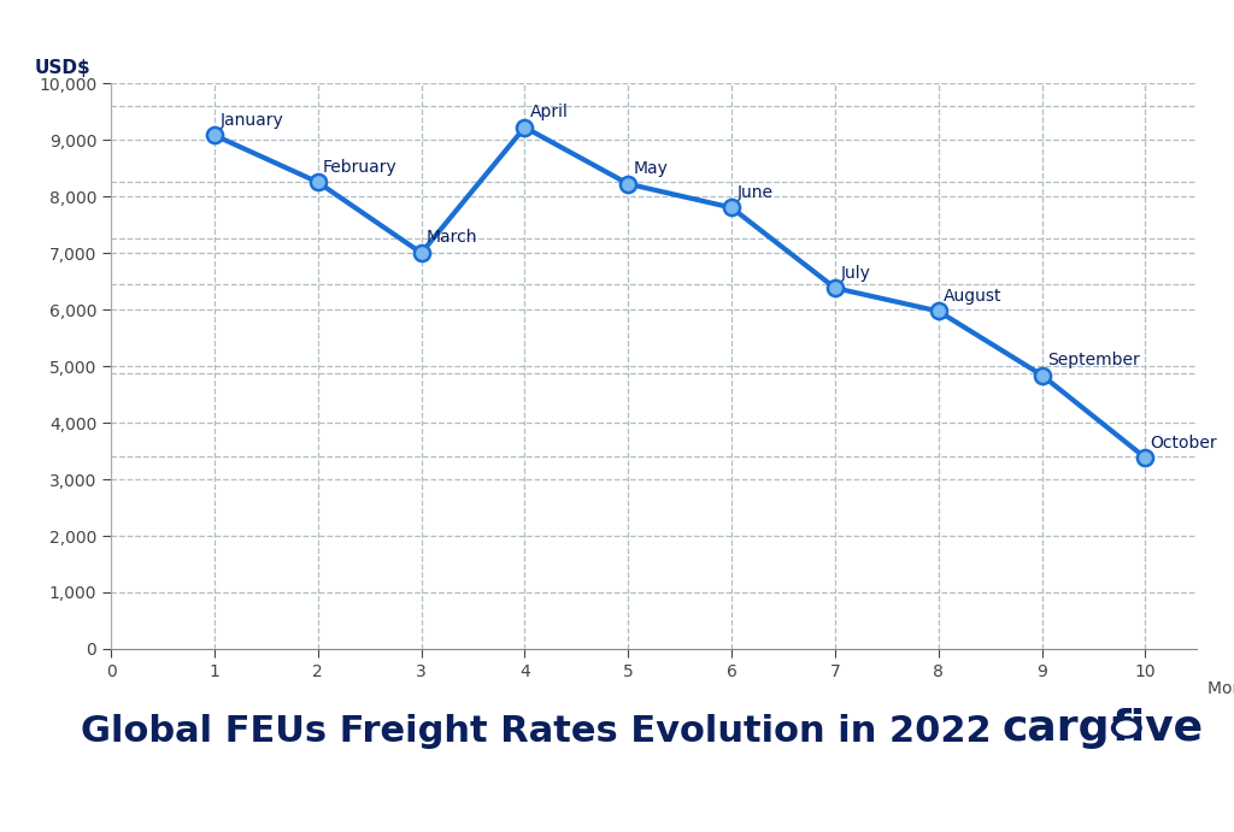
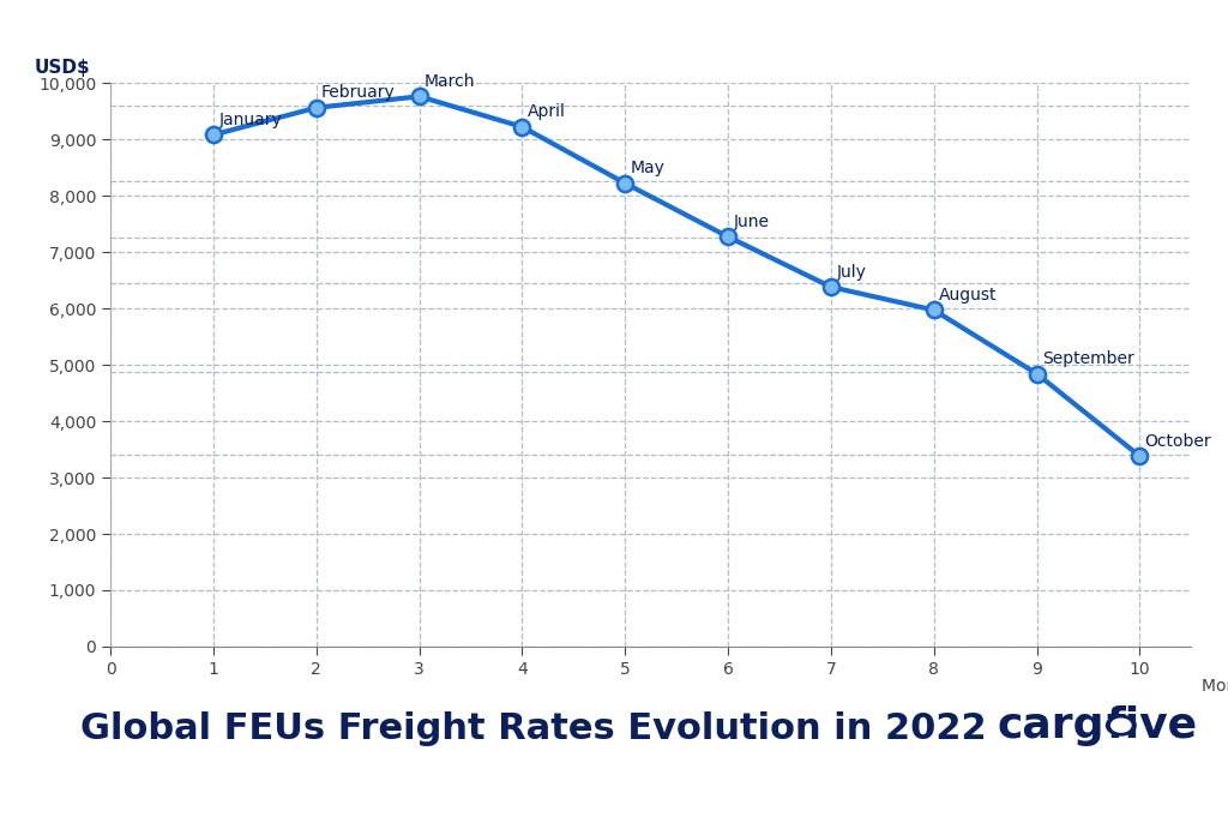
2: 8,250 -> 9,560
3: 7,000 -> 9,760
6: 7,800 -> 7,270
